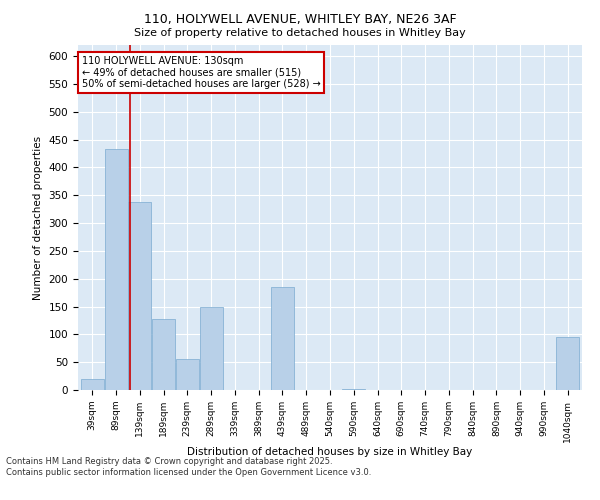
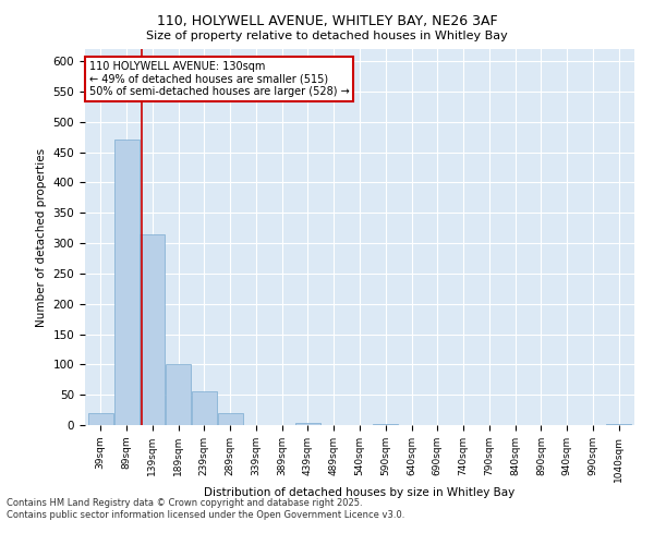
89sqm: 434 -> 470
139sqm: 338 -> 315
189sqm: 128 -> 100
289sqm: 150 -> 20
439sqm: 186 -> 3
1040sqm: 96 -> 1
